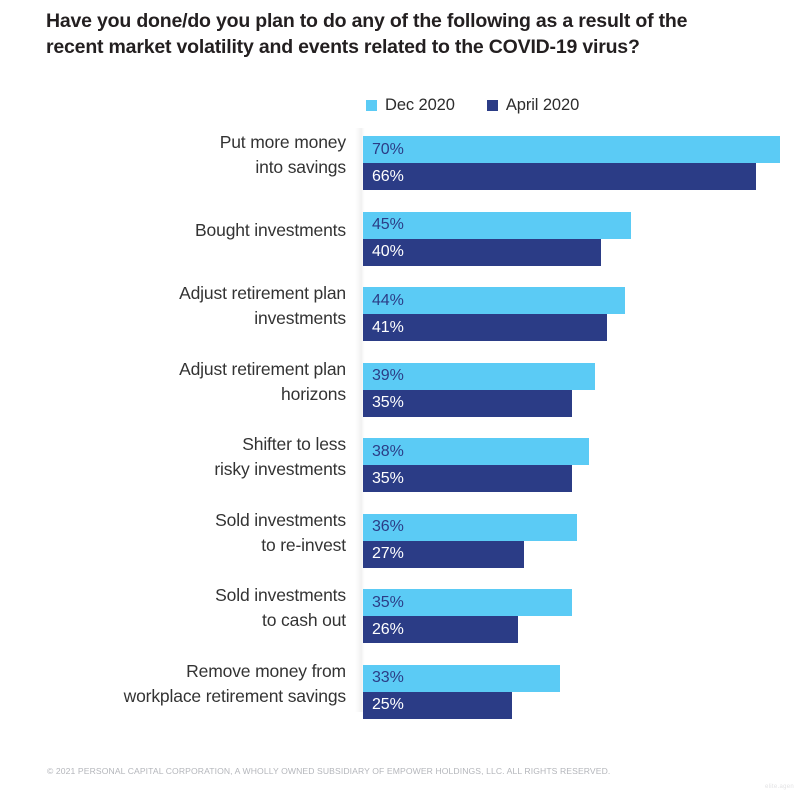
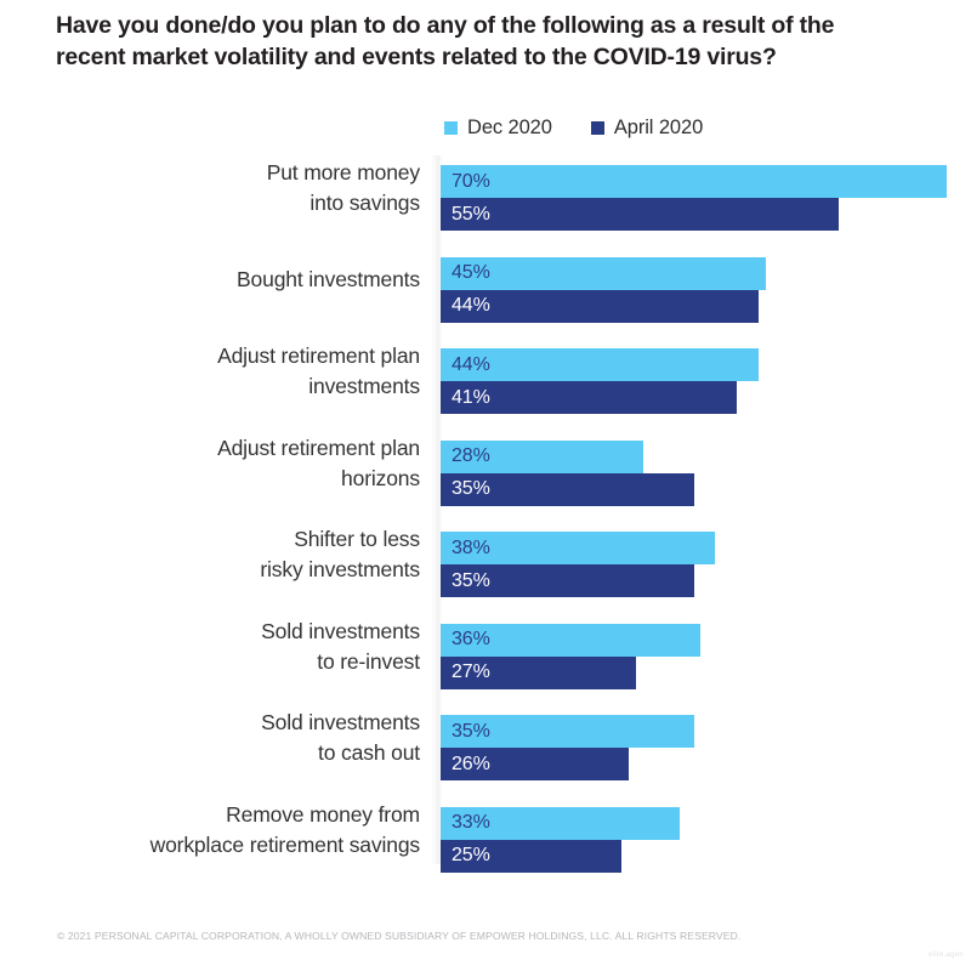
April 2020/Put more money into savings: 66% -> 55%
April 2020/Bought investments: 40% -> 44%
Dec 2020/Adjust retirement plan horizons: 39% -> 28%
